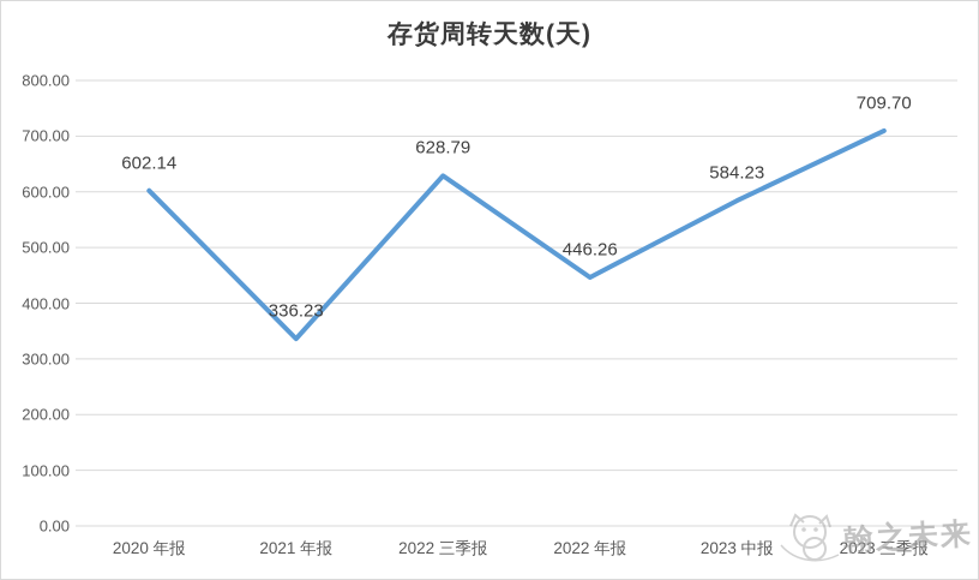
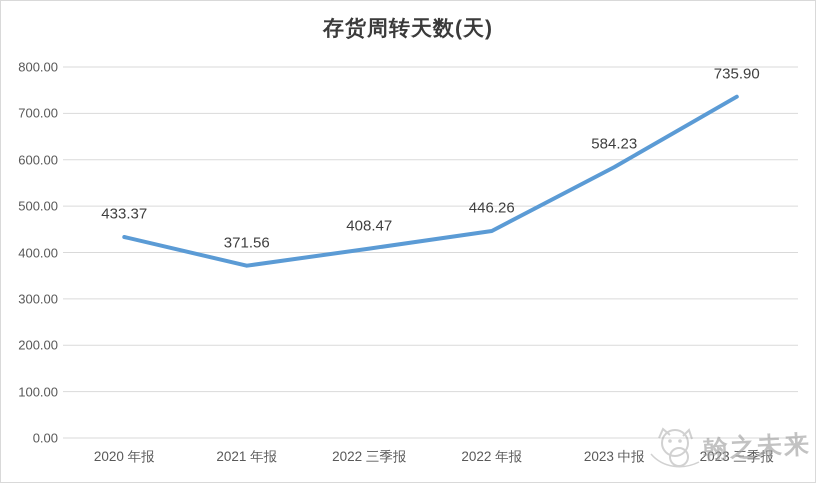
2020 年报: 602.14 -> 433.37
2021 年报: 336.23 -> 371.56
2022 三季报: 628.79 -> 408.47
2023 三季报: 709.70 -> 735.90
